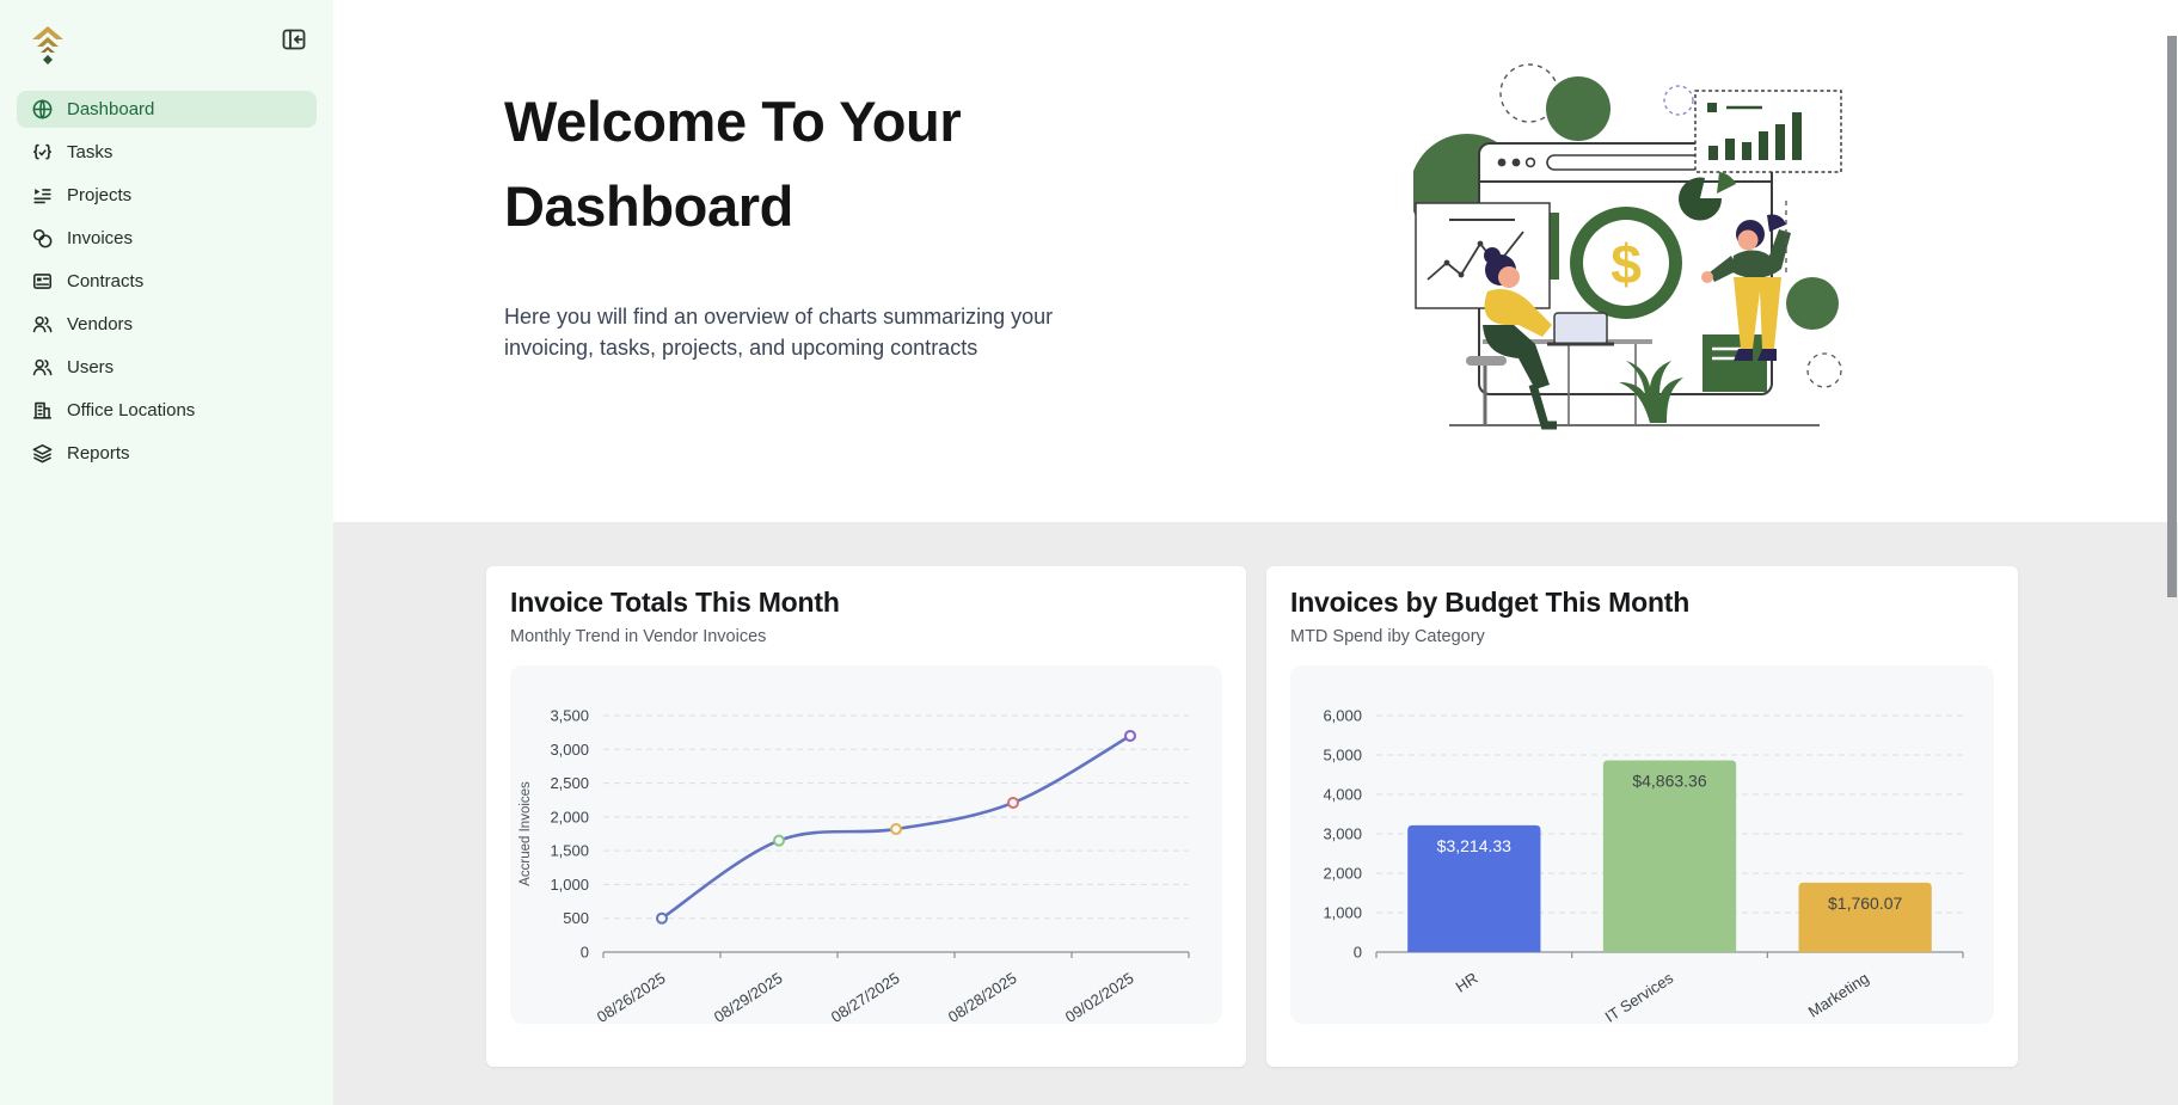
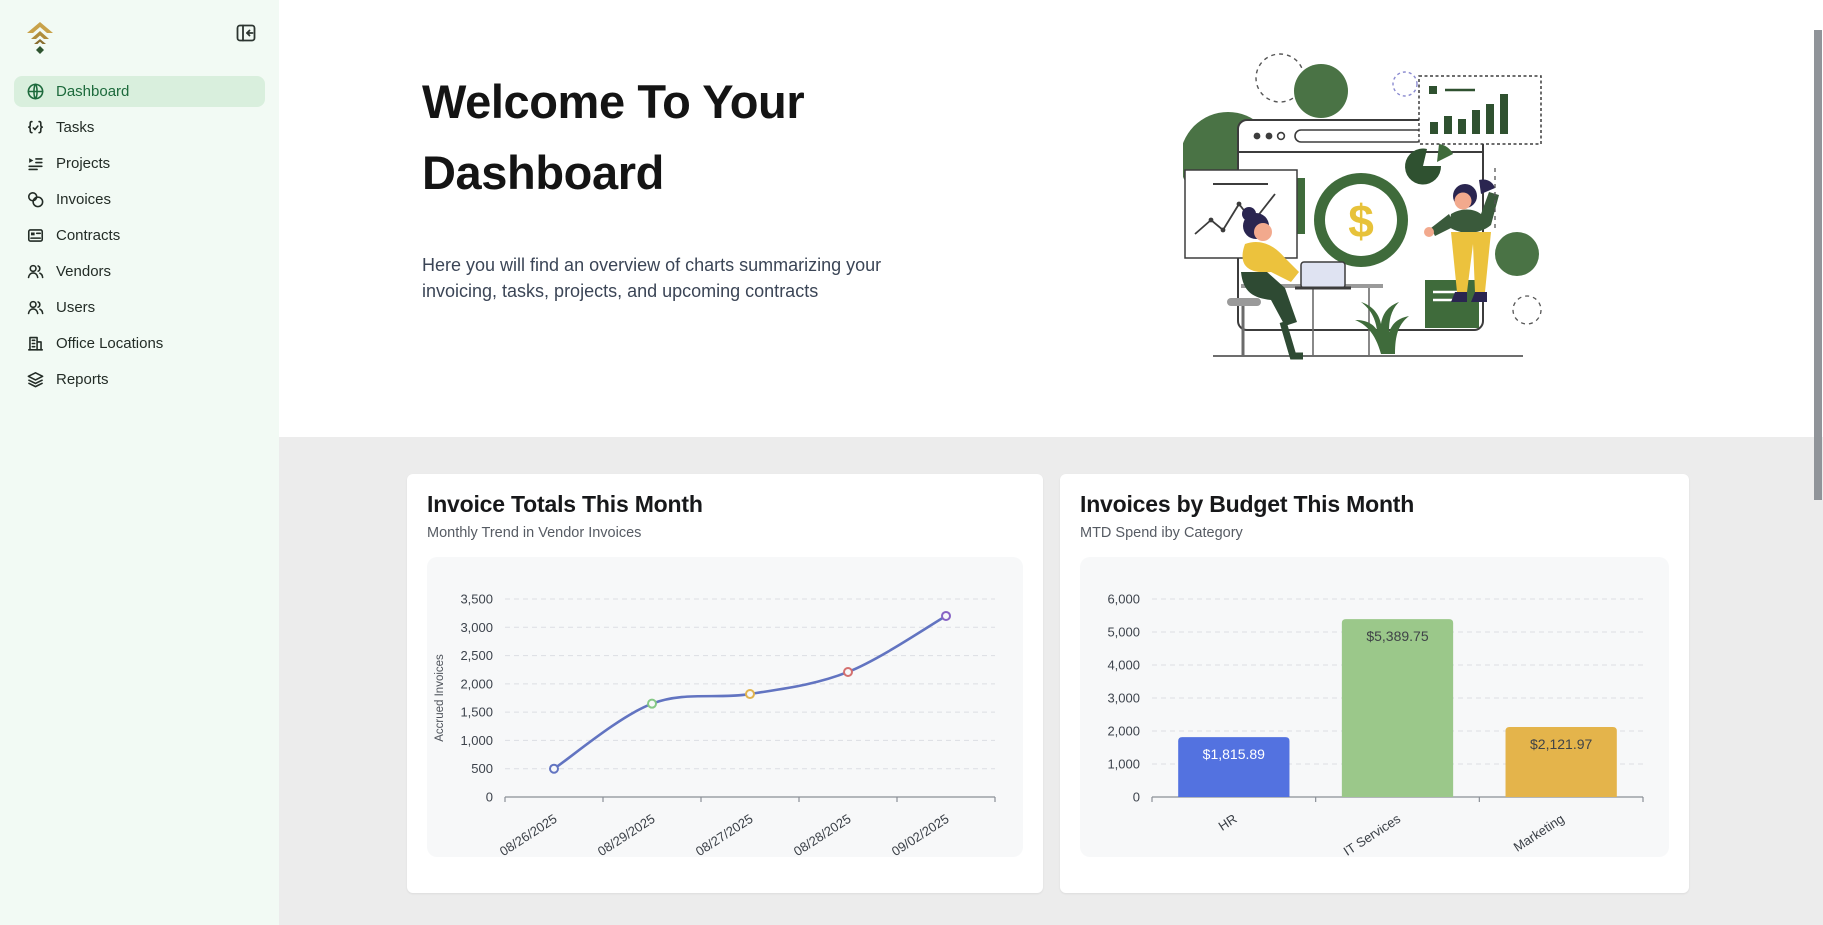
Invoices by Budget This Month/HR: $3,214.33 -> $1,815.89
Invoices by Budget This Month/IT Services: $4,863.36 -> $5,389.75
Invoices by Budget This Month/Marketing: $1,760.07 -> $2,121.97
